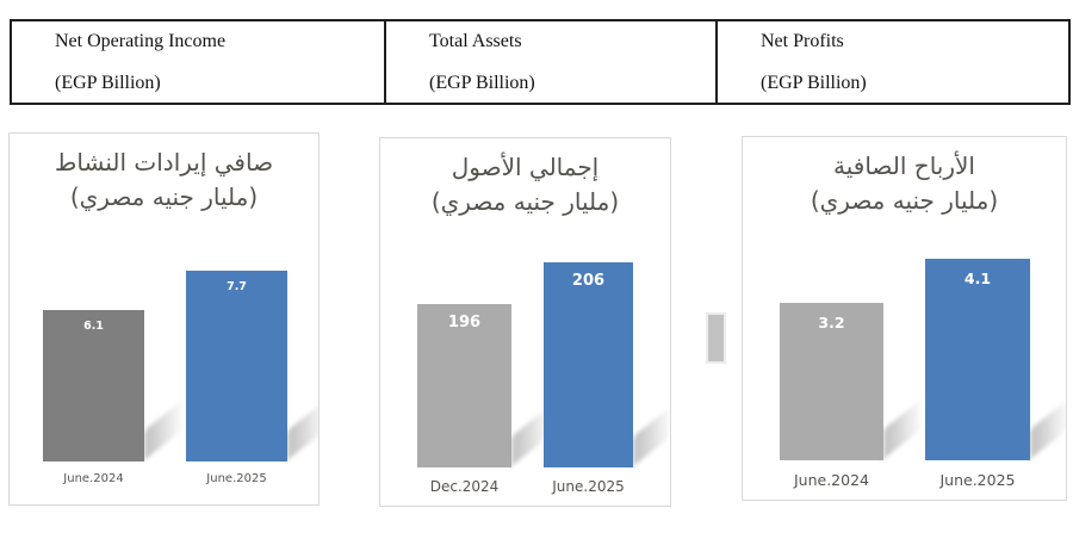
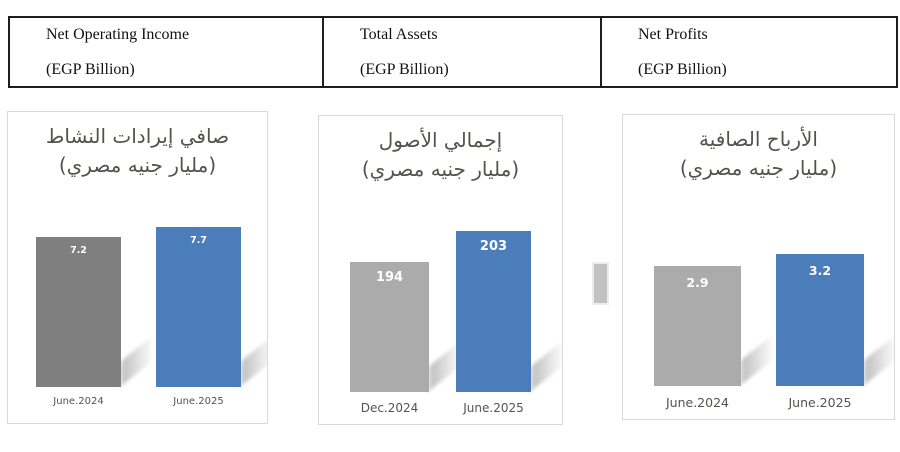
صافي إيرادات النشاط/June.2024: 6.1 -> 7.2
إجمالي الأصول/Dec.2024: 196 -> 194
إجمالي الأصول/June.2025: 206 -> 203
الأرباح الصافية/June.2024: 3.2 -> 2.9
الأرباح الصافية/June.2025: 4.1 -> 3.2
